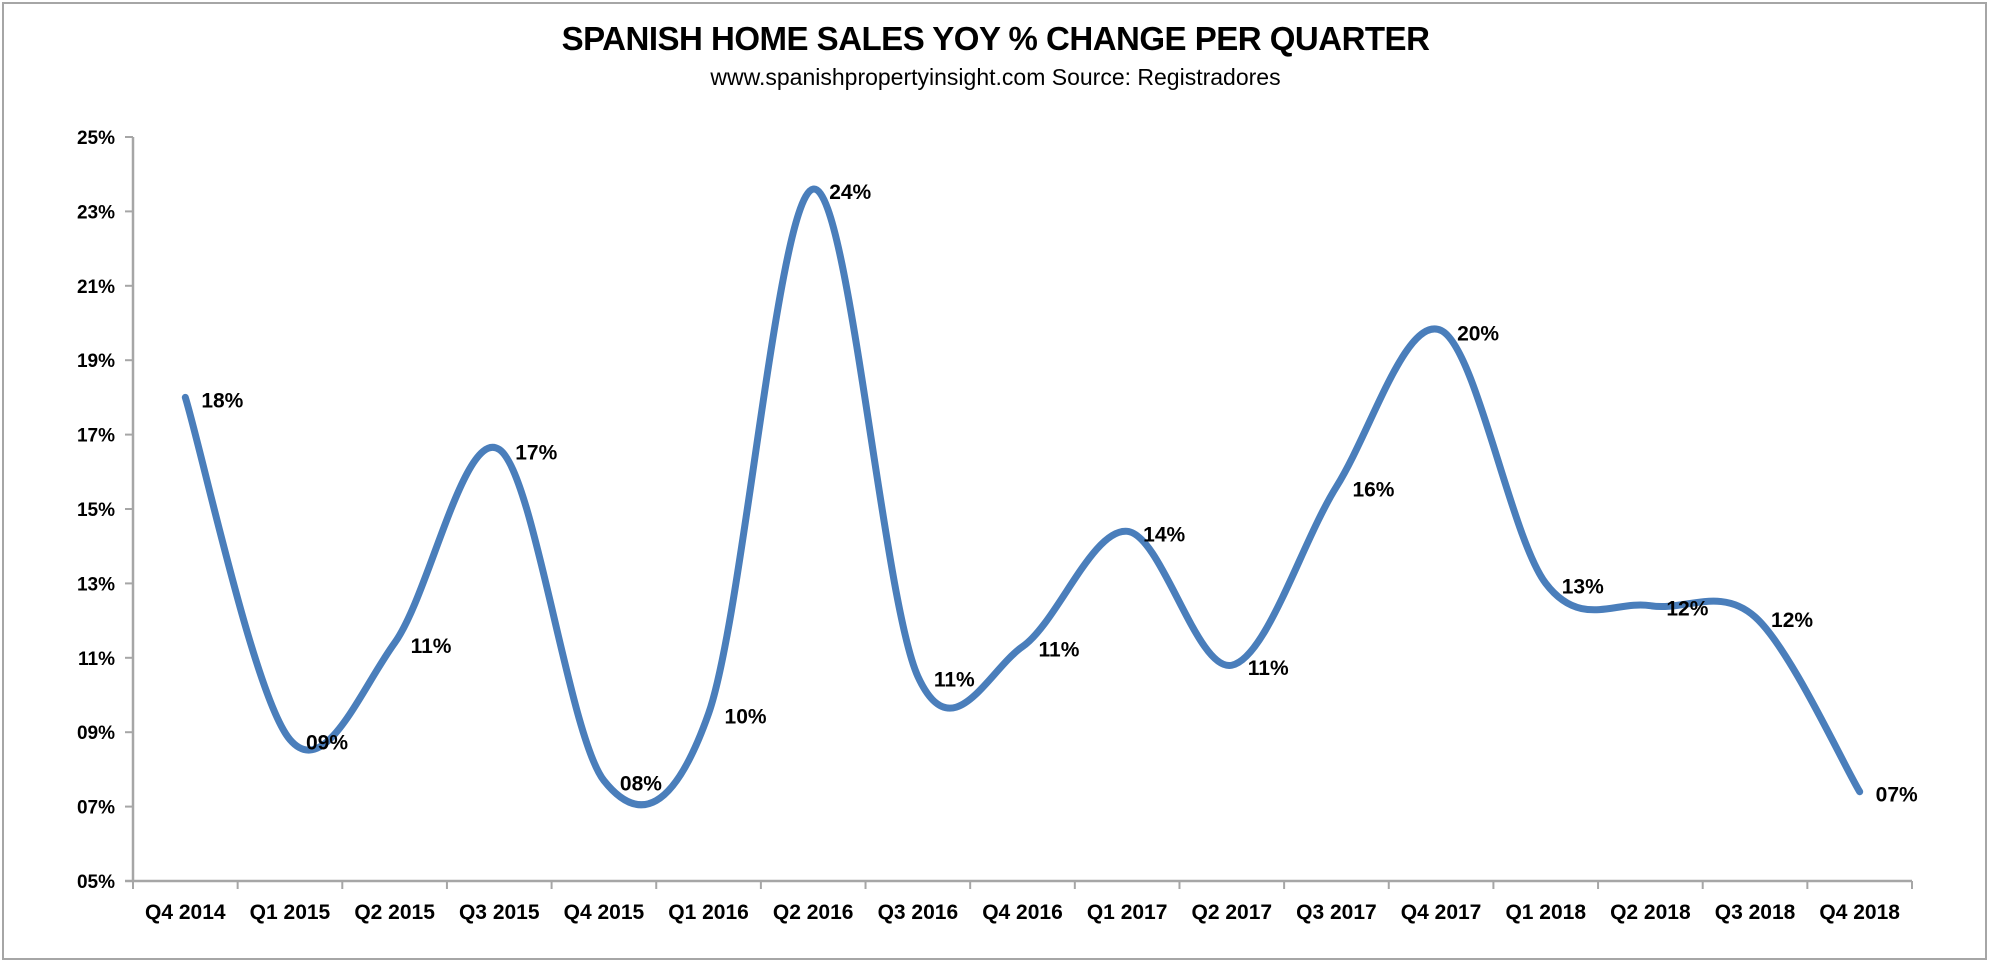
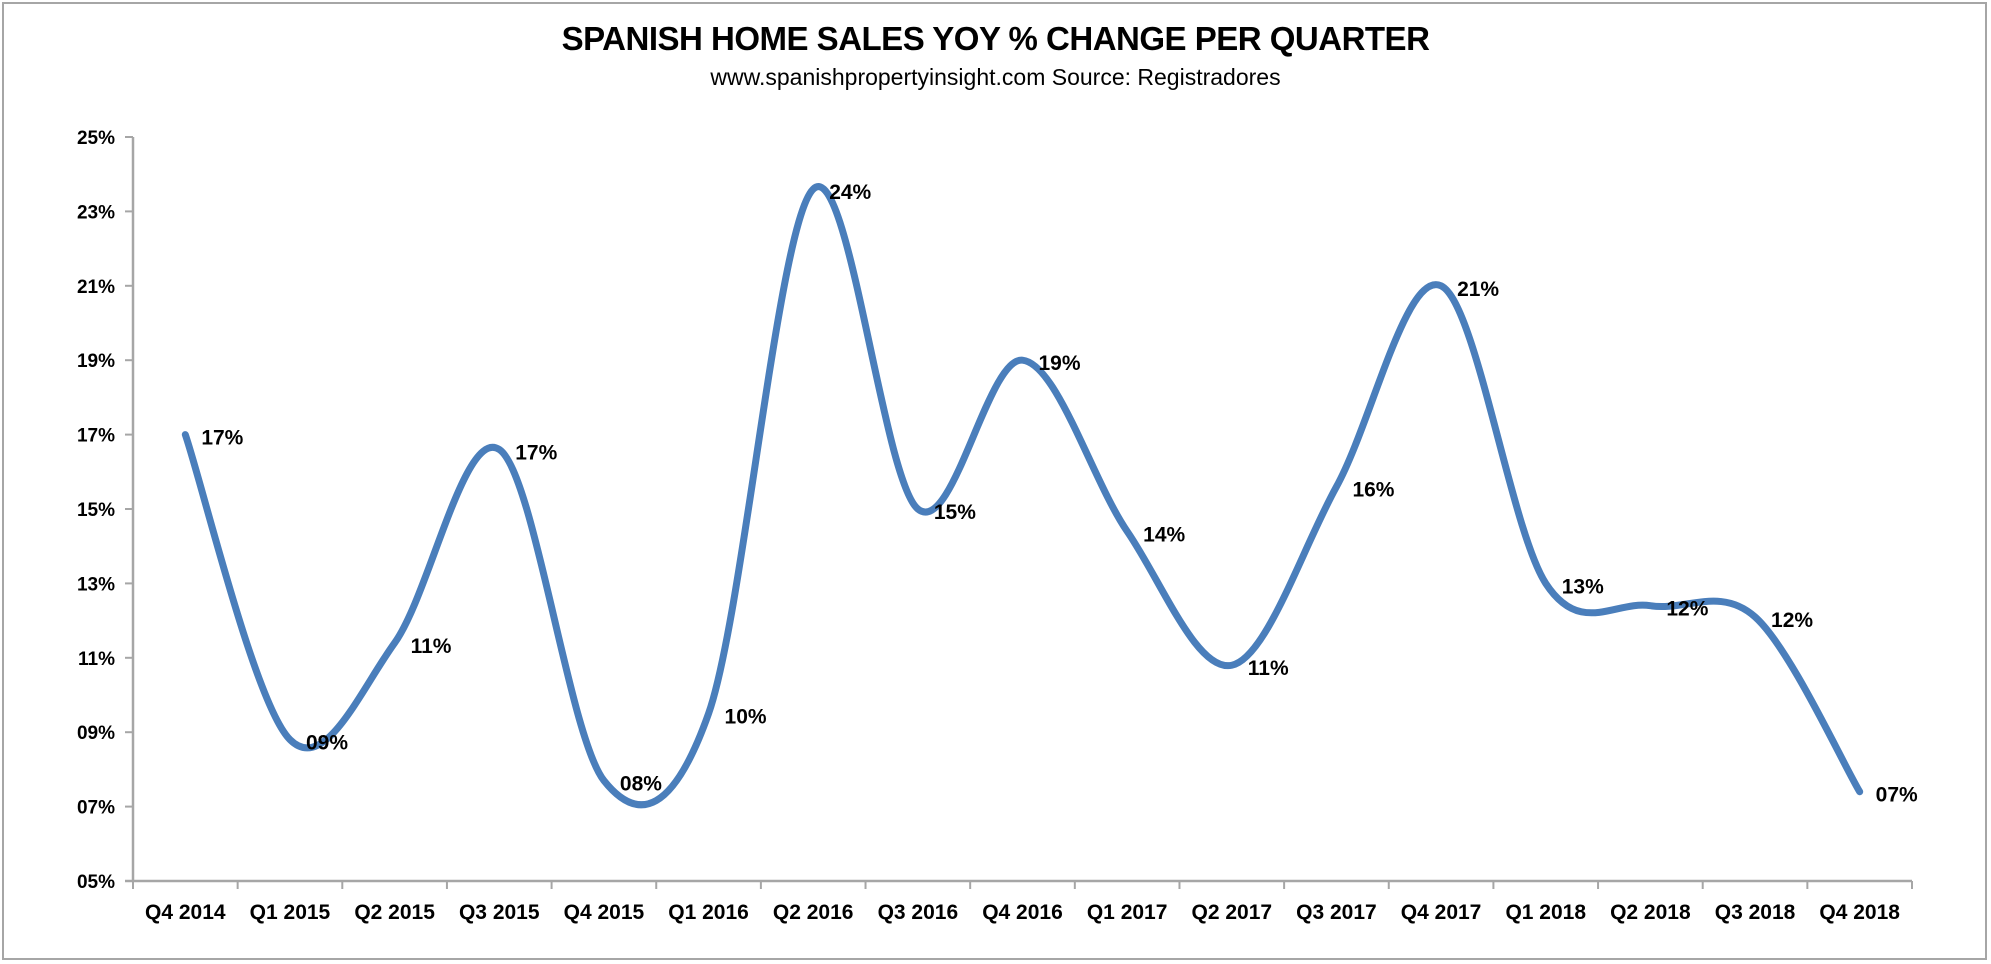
Q4 2014: 18% -> 17%
Q3 2016: 11% -> 15%
Q4 2016: 11% -> 19%
Q4 2017: 20% -> 21%
